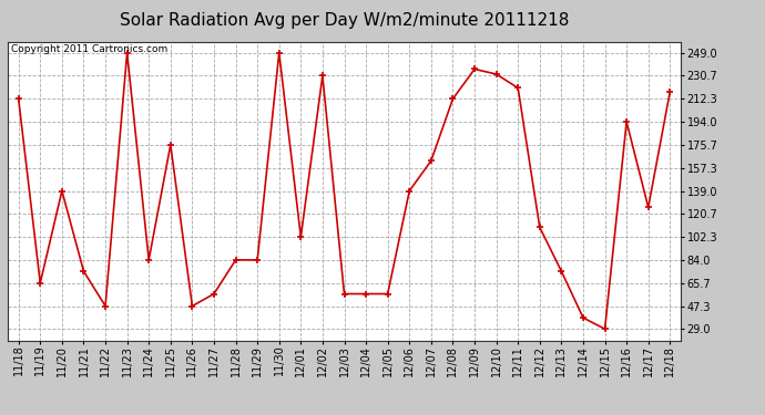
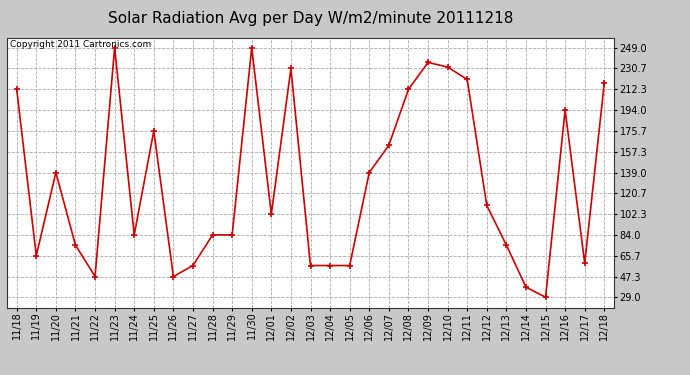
12/17: 126 -> 59
